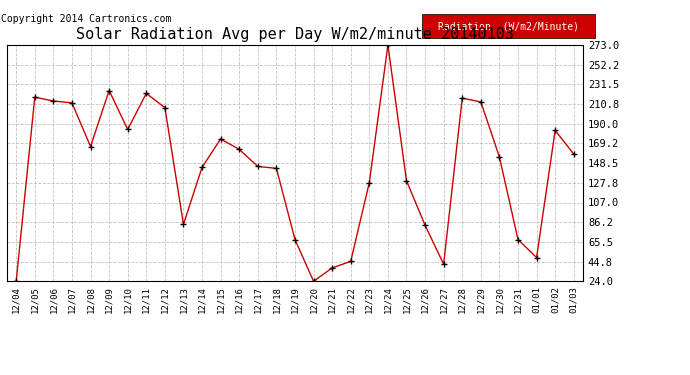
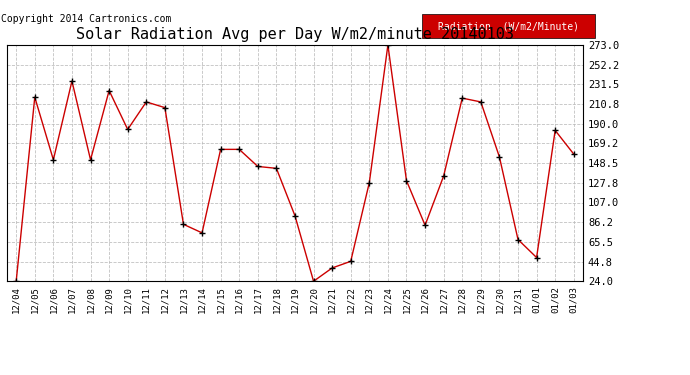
12/06: 214 -> 152
12/07: 212 -> 235
12/08: 166 -> 152
12/11: 222 -> 213
12/14: 144 -> 75
12/15: 174 -> 163
12/19: 68 -> 93
12/27: 42 -> 135
